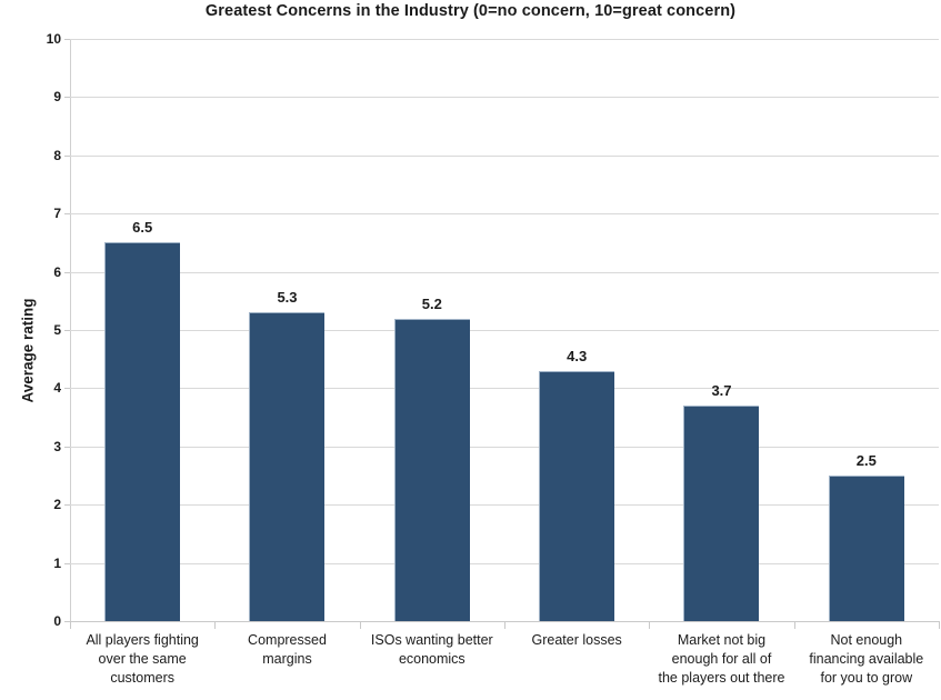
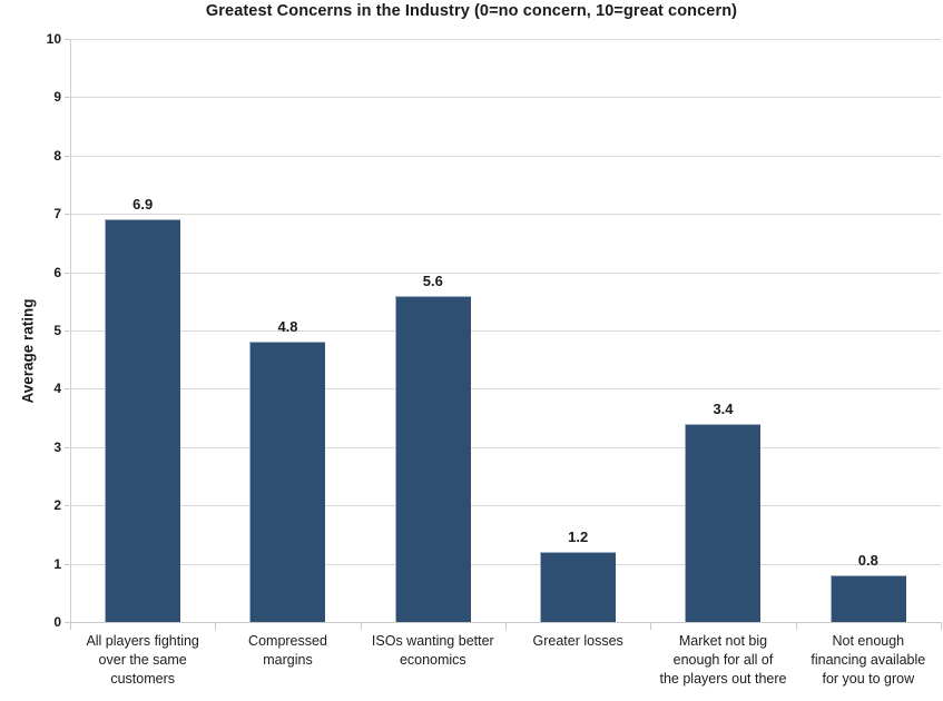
All players fighting over the same customers: 6.5 -> 6.9
Compressed margins: 5.3 -> 4.8
ISOs wanting better economics: 5.2 -> 5.6
Greater losses: 4.3 -> 1.2
Market not big enough for all of the players out there: 3.7 -> 3.4
Not enough financing available for you to grow: 2.5 -> 0.8
